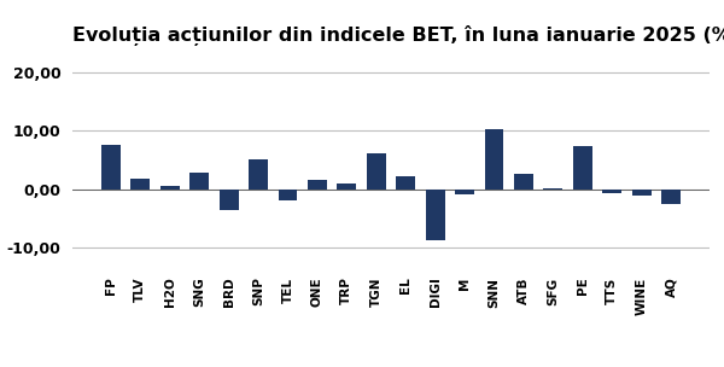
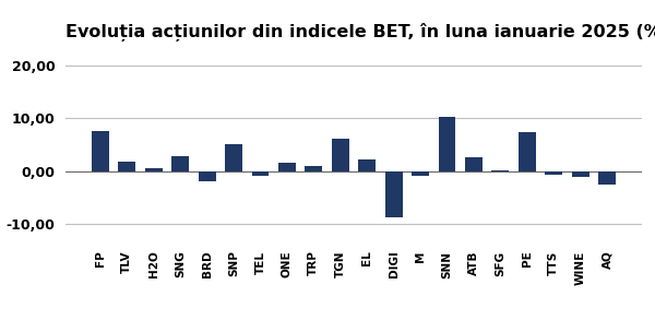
BRD: -3,5 -> -2,0
TEL: -2,0 -> -0,8
